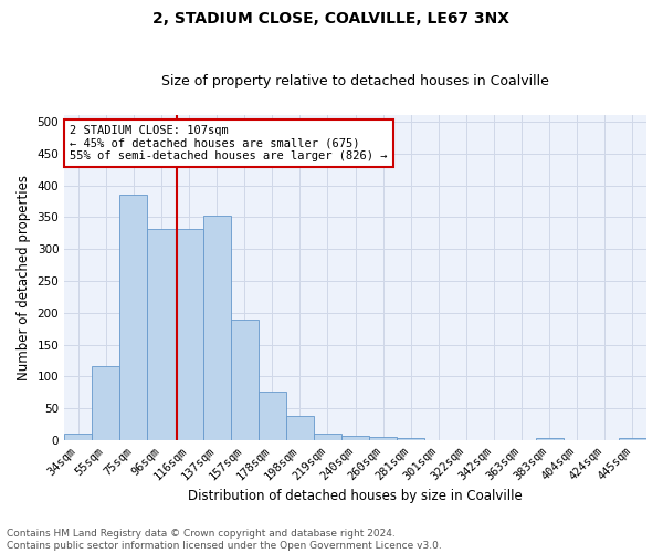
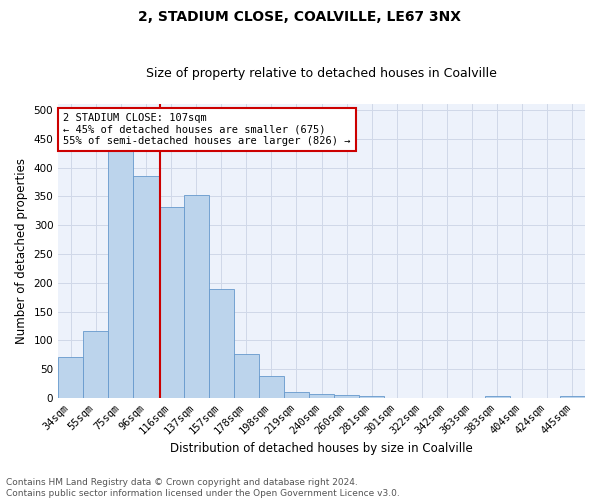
34sqm: 10 -> 72
75sqm: 385 -> 430
96sqm: 332 -> 386
